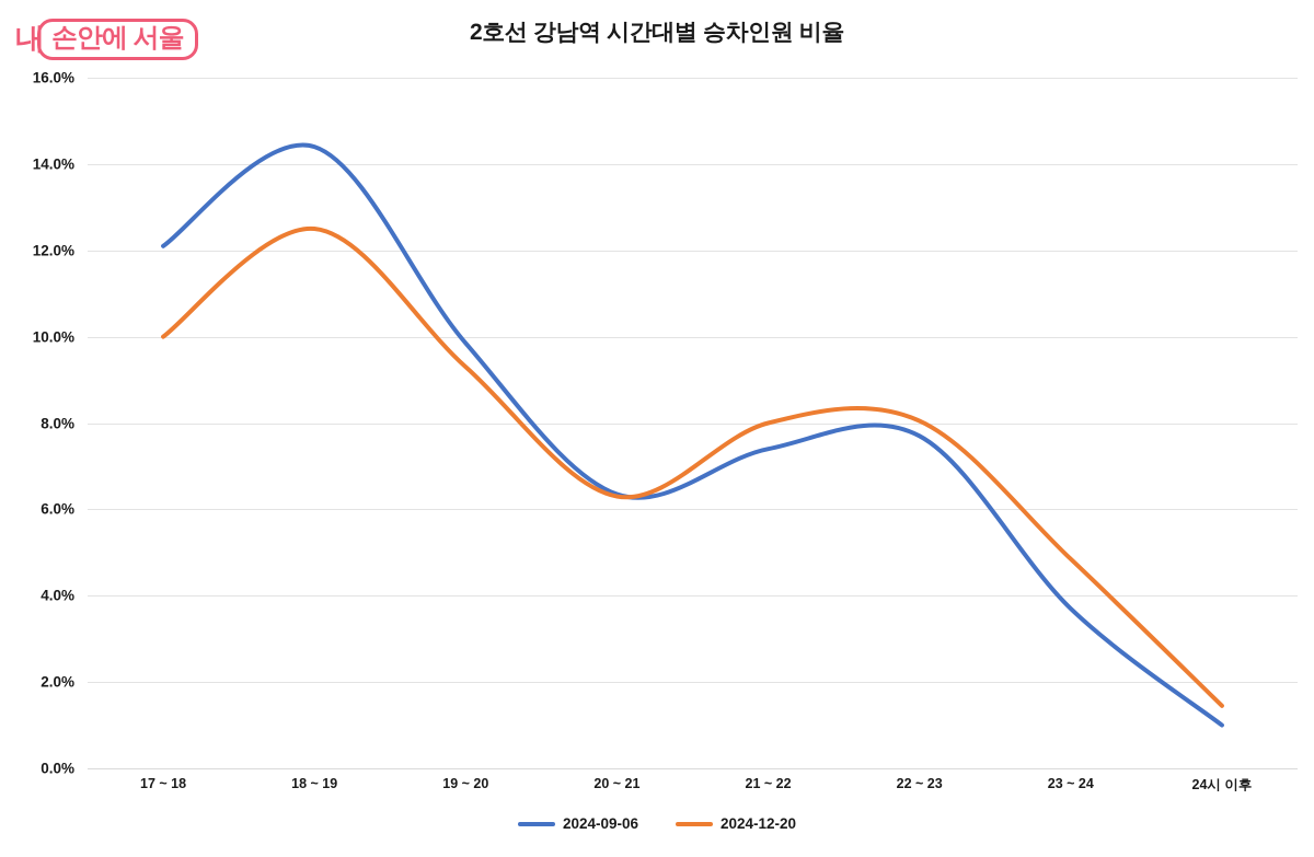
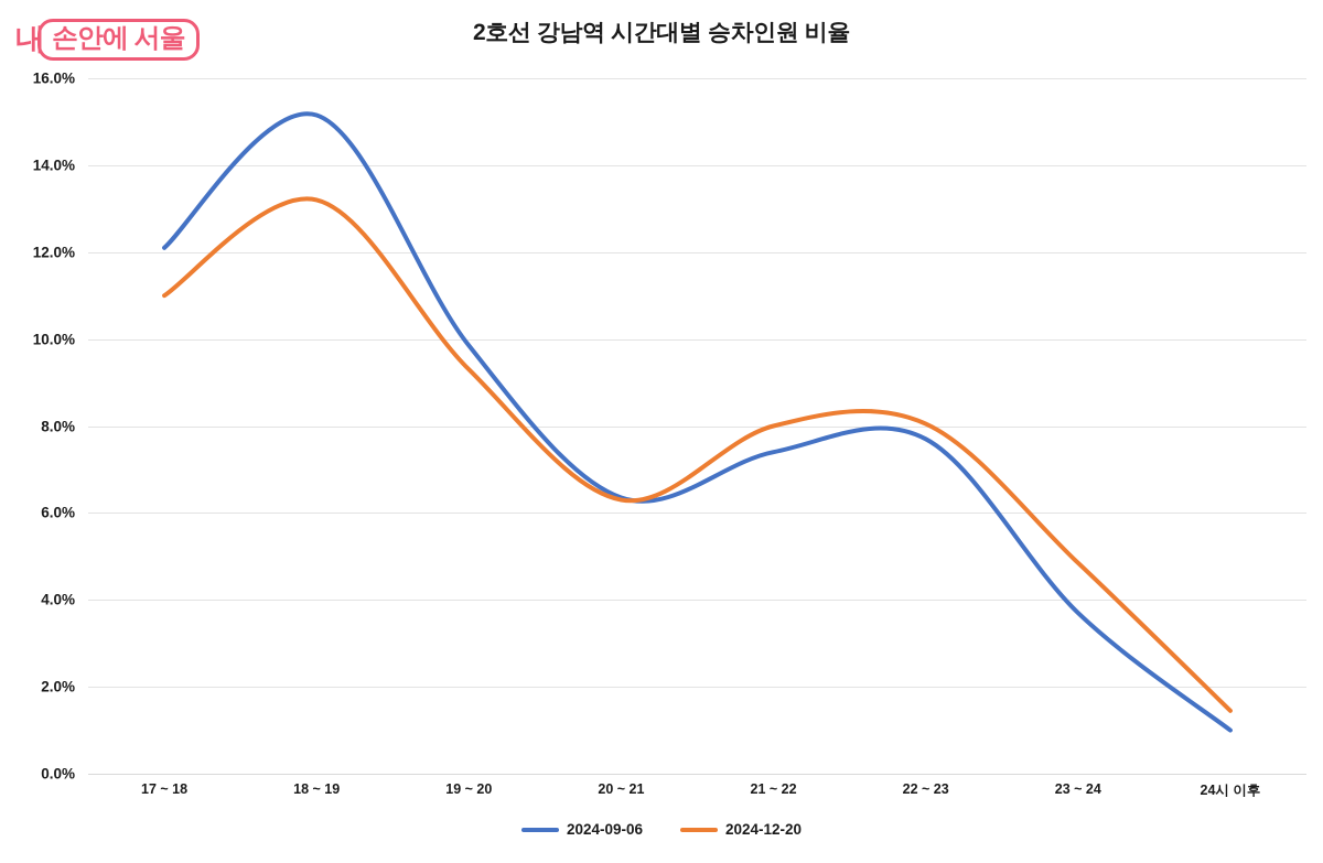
2024-12-20/17 ~ 18: 10.0% -> 11.0%
2024-09-06/18 ~ 19: 14.4% -> 15.2%
2024-12-20/18 ~ 19: 12.5% -> 13.2%
